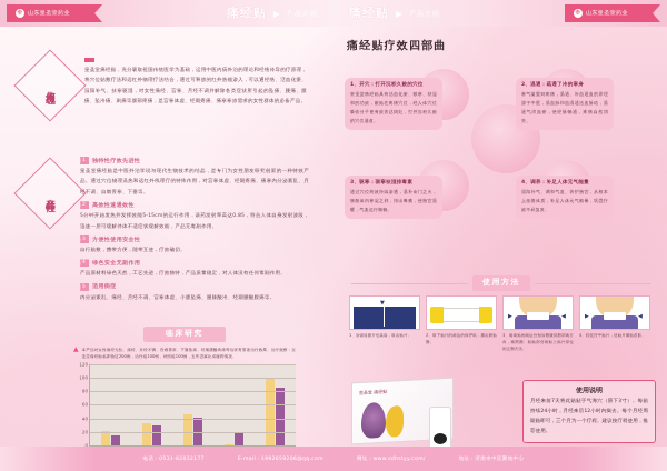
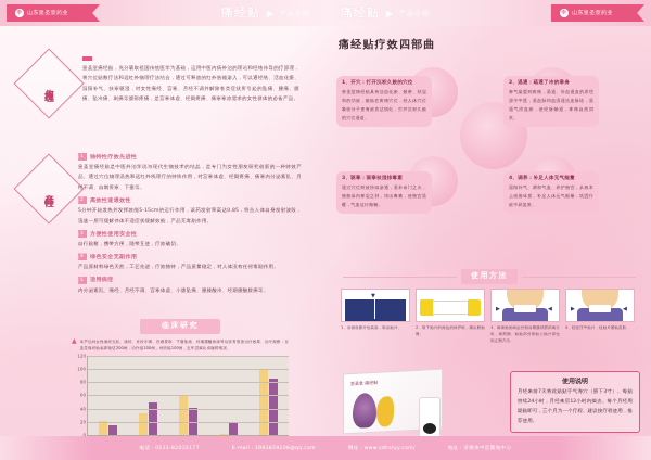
对照组/显效: 30 -> 50
治疗组/有效: 50 -> 60
